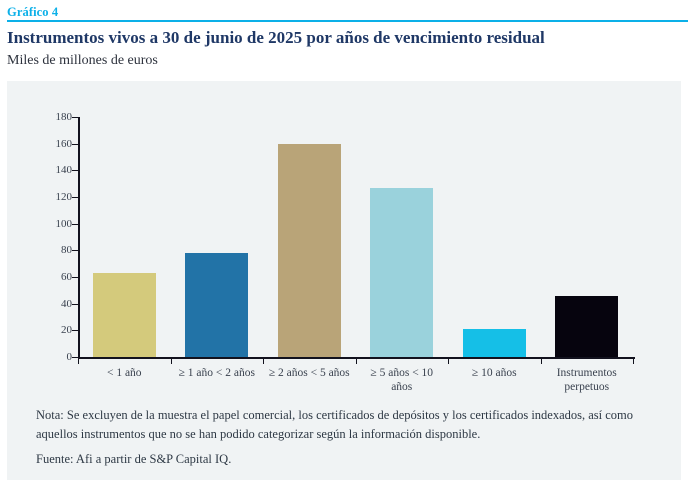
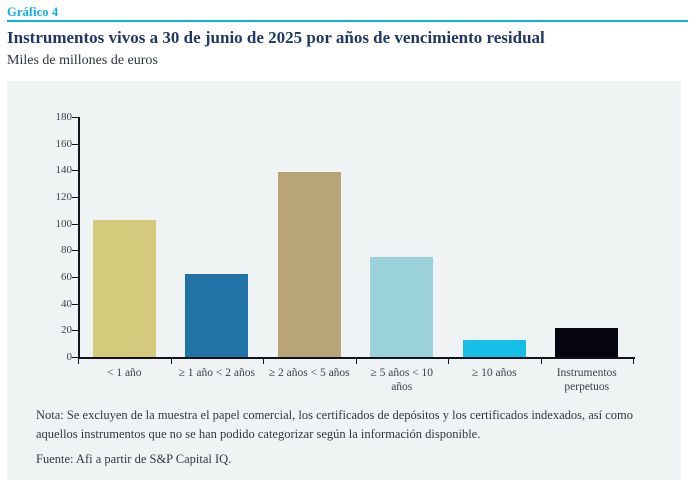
< 1 año: 63 -> 103
≥ 1 año < 2 años: 78 -> 62
≥ 2 años < 5 años: 160 -> 139
≥ 5 años < 10 años: 127 -> 75
≥ 10 años: 21 -> 13
Instrumentos perpetuos: 46 -> 22
